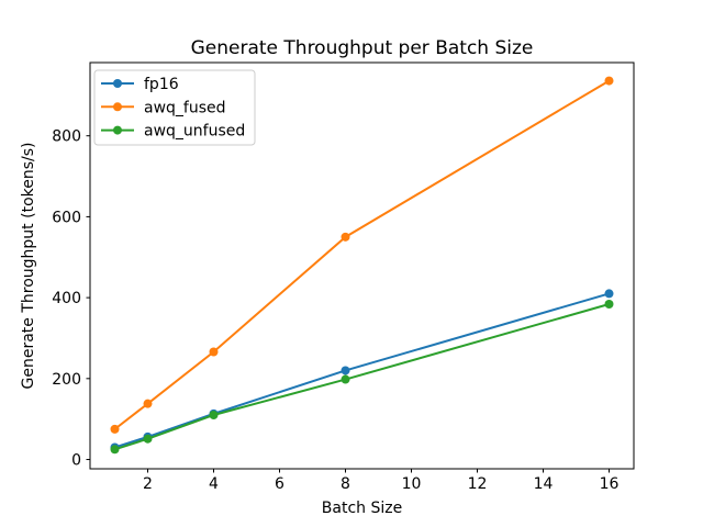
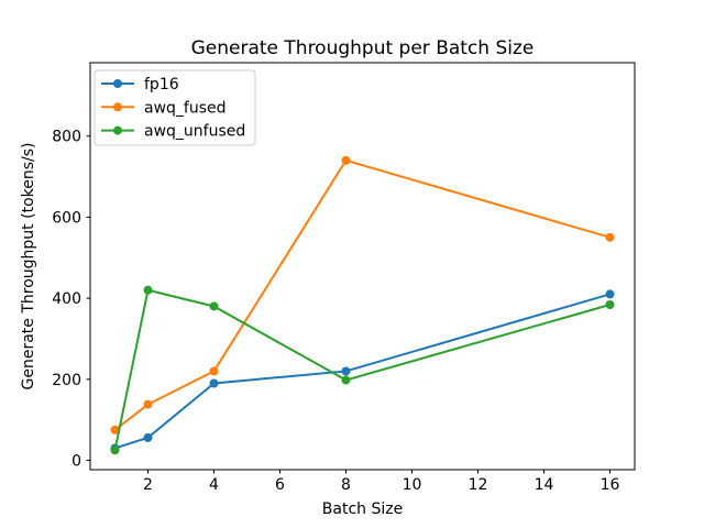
awq_unfused/2: 50 -> 420
fp16/4: 110 -> 190
awq_fused/4: 270 -> 220
awq_unfused/4: 110 -> 380
awq_fused/8: 550 -> 740
awq_fused/16: 940 -> 550
